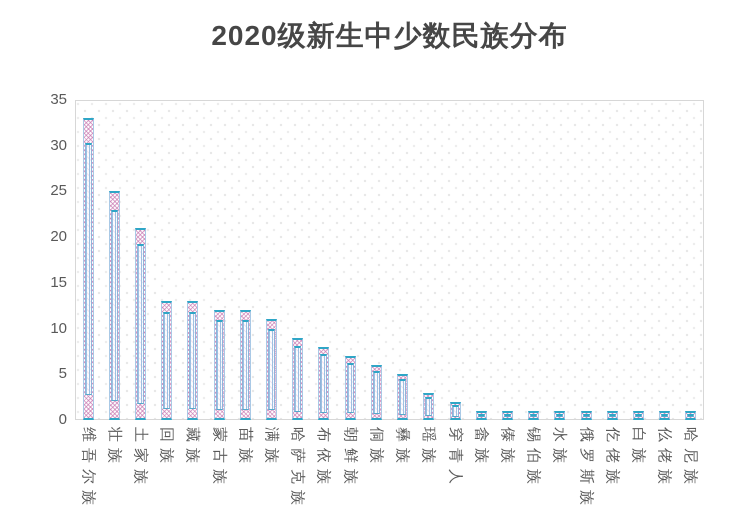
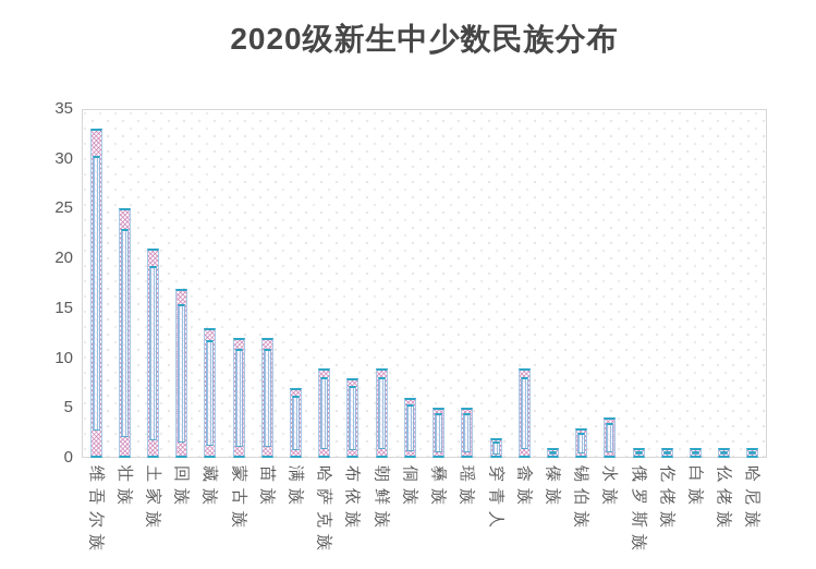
回族: 13 -> 17
满族: 11 -> 7
朝鲜族: 7 -> 9
瑶族: 3 -> 5
畲族: 1 -> 9
锡伯族: 1 -> 3
水族: 1 -> 4
